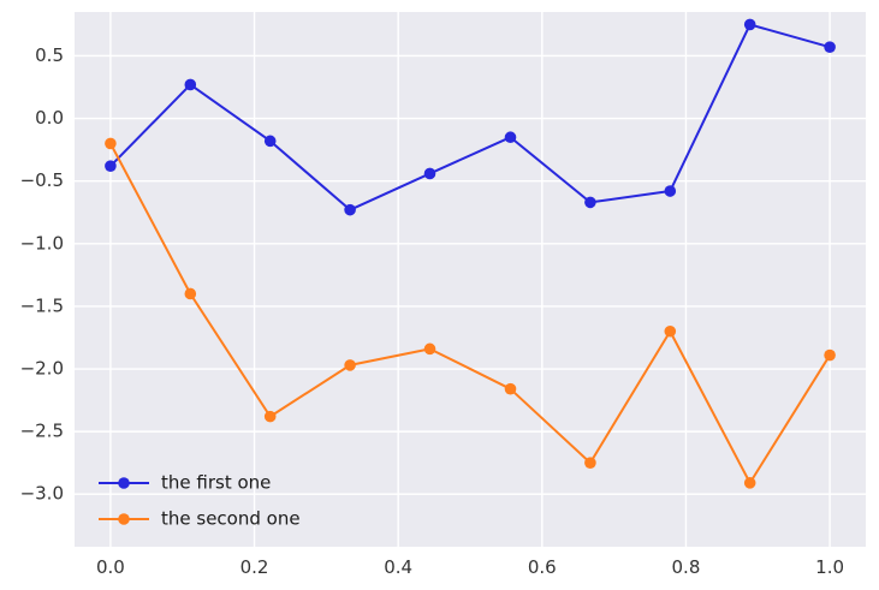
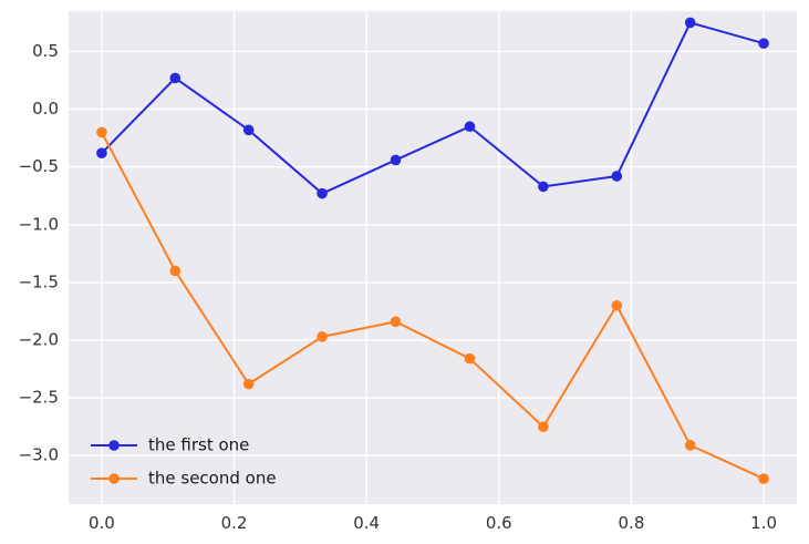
the second one/1.0: -1.89 -> -3.20
